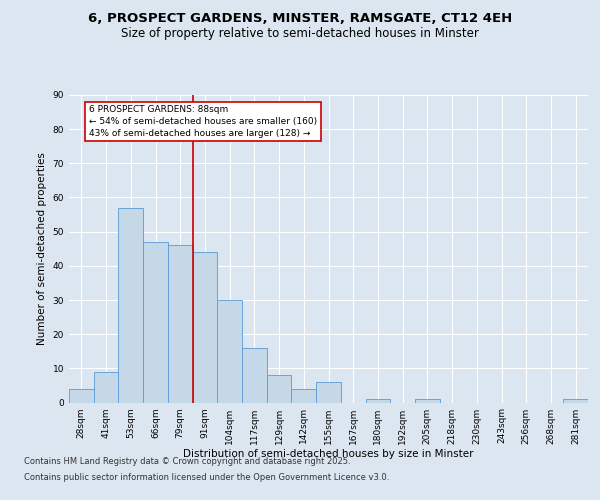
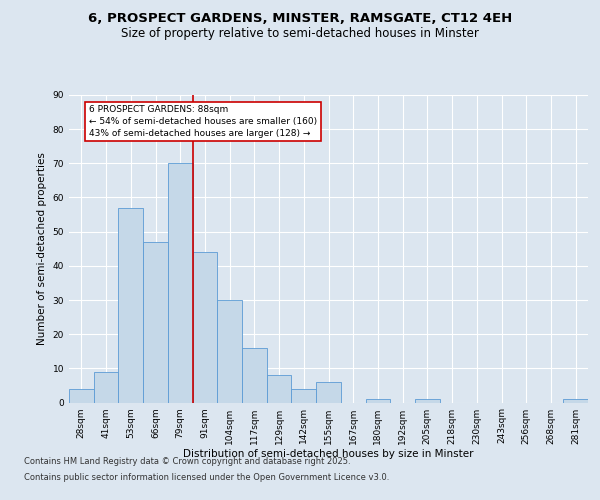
79sqm: 46 -> 70
